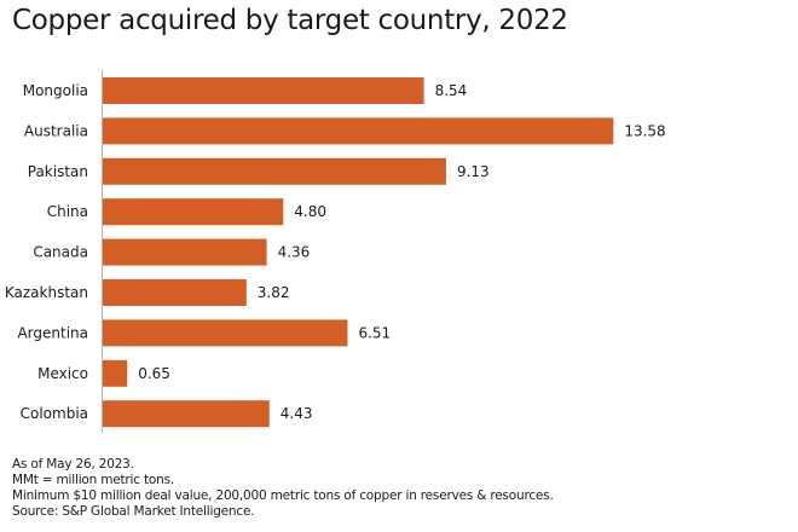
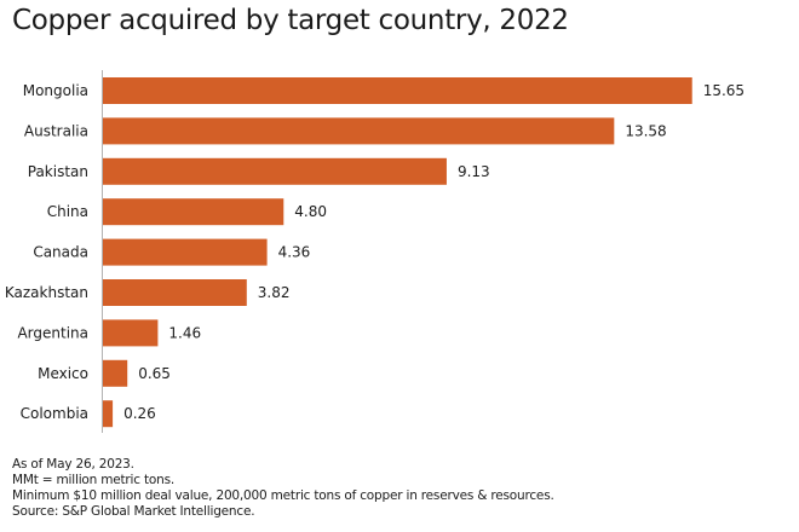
Mongolia: 8.54 -> 15.65
Argentina: 6.51 -> 1.46
Colombia: 4.43 -> 0.26
